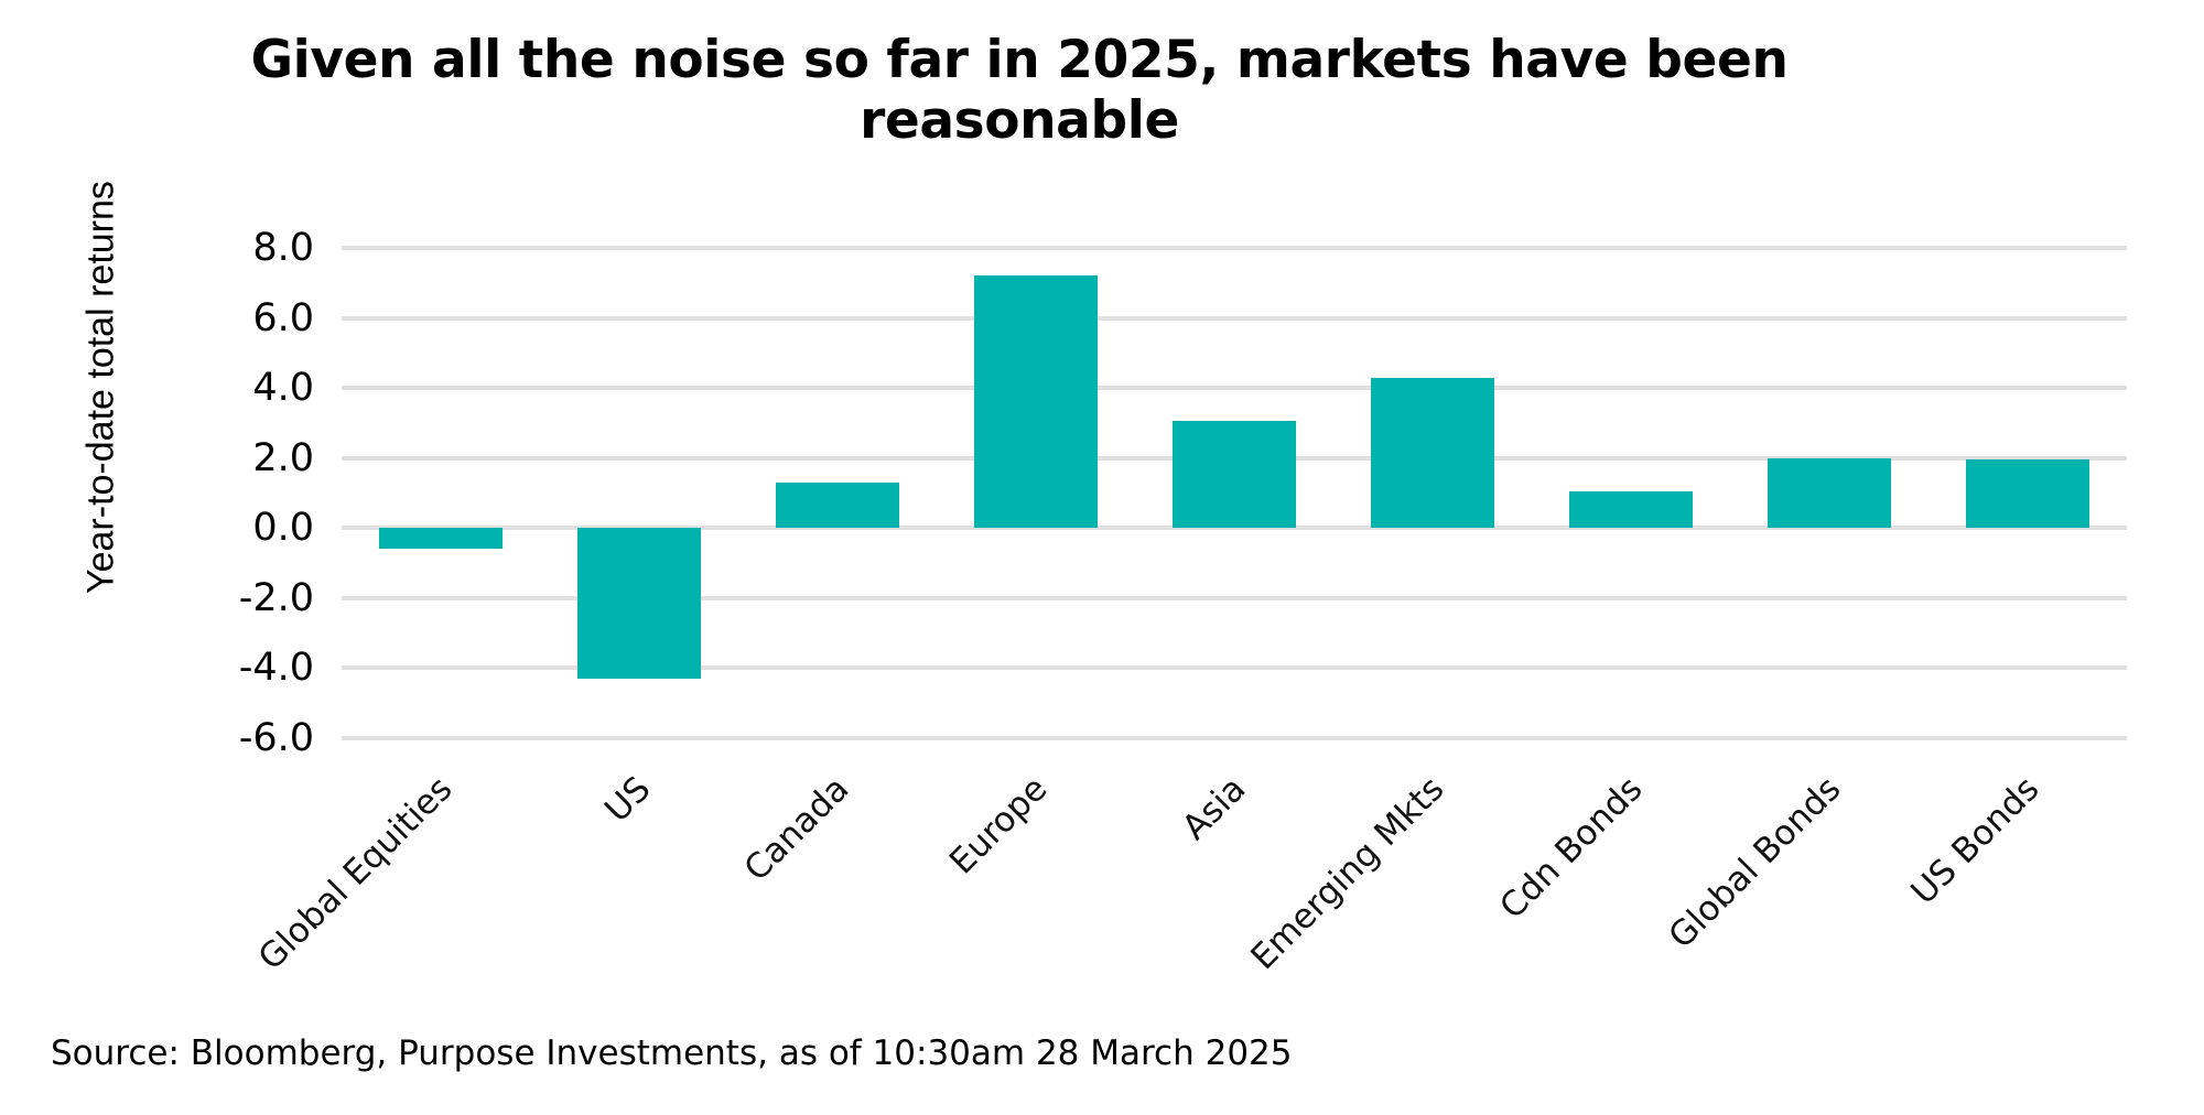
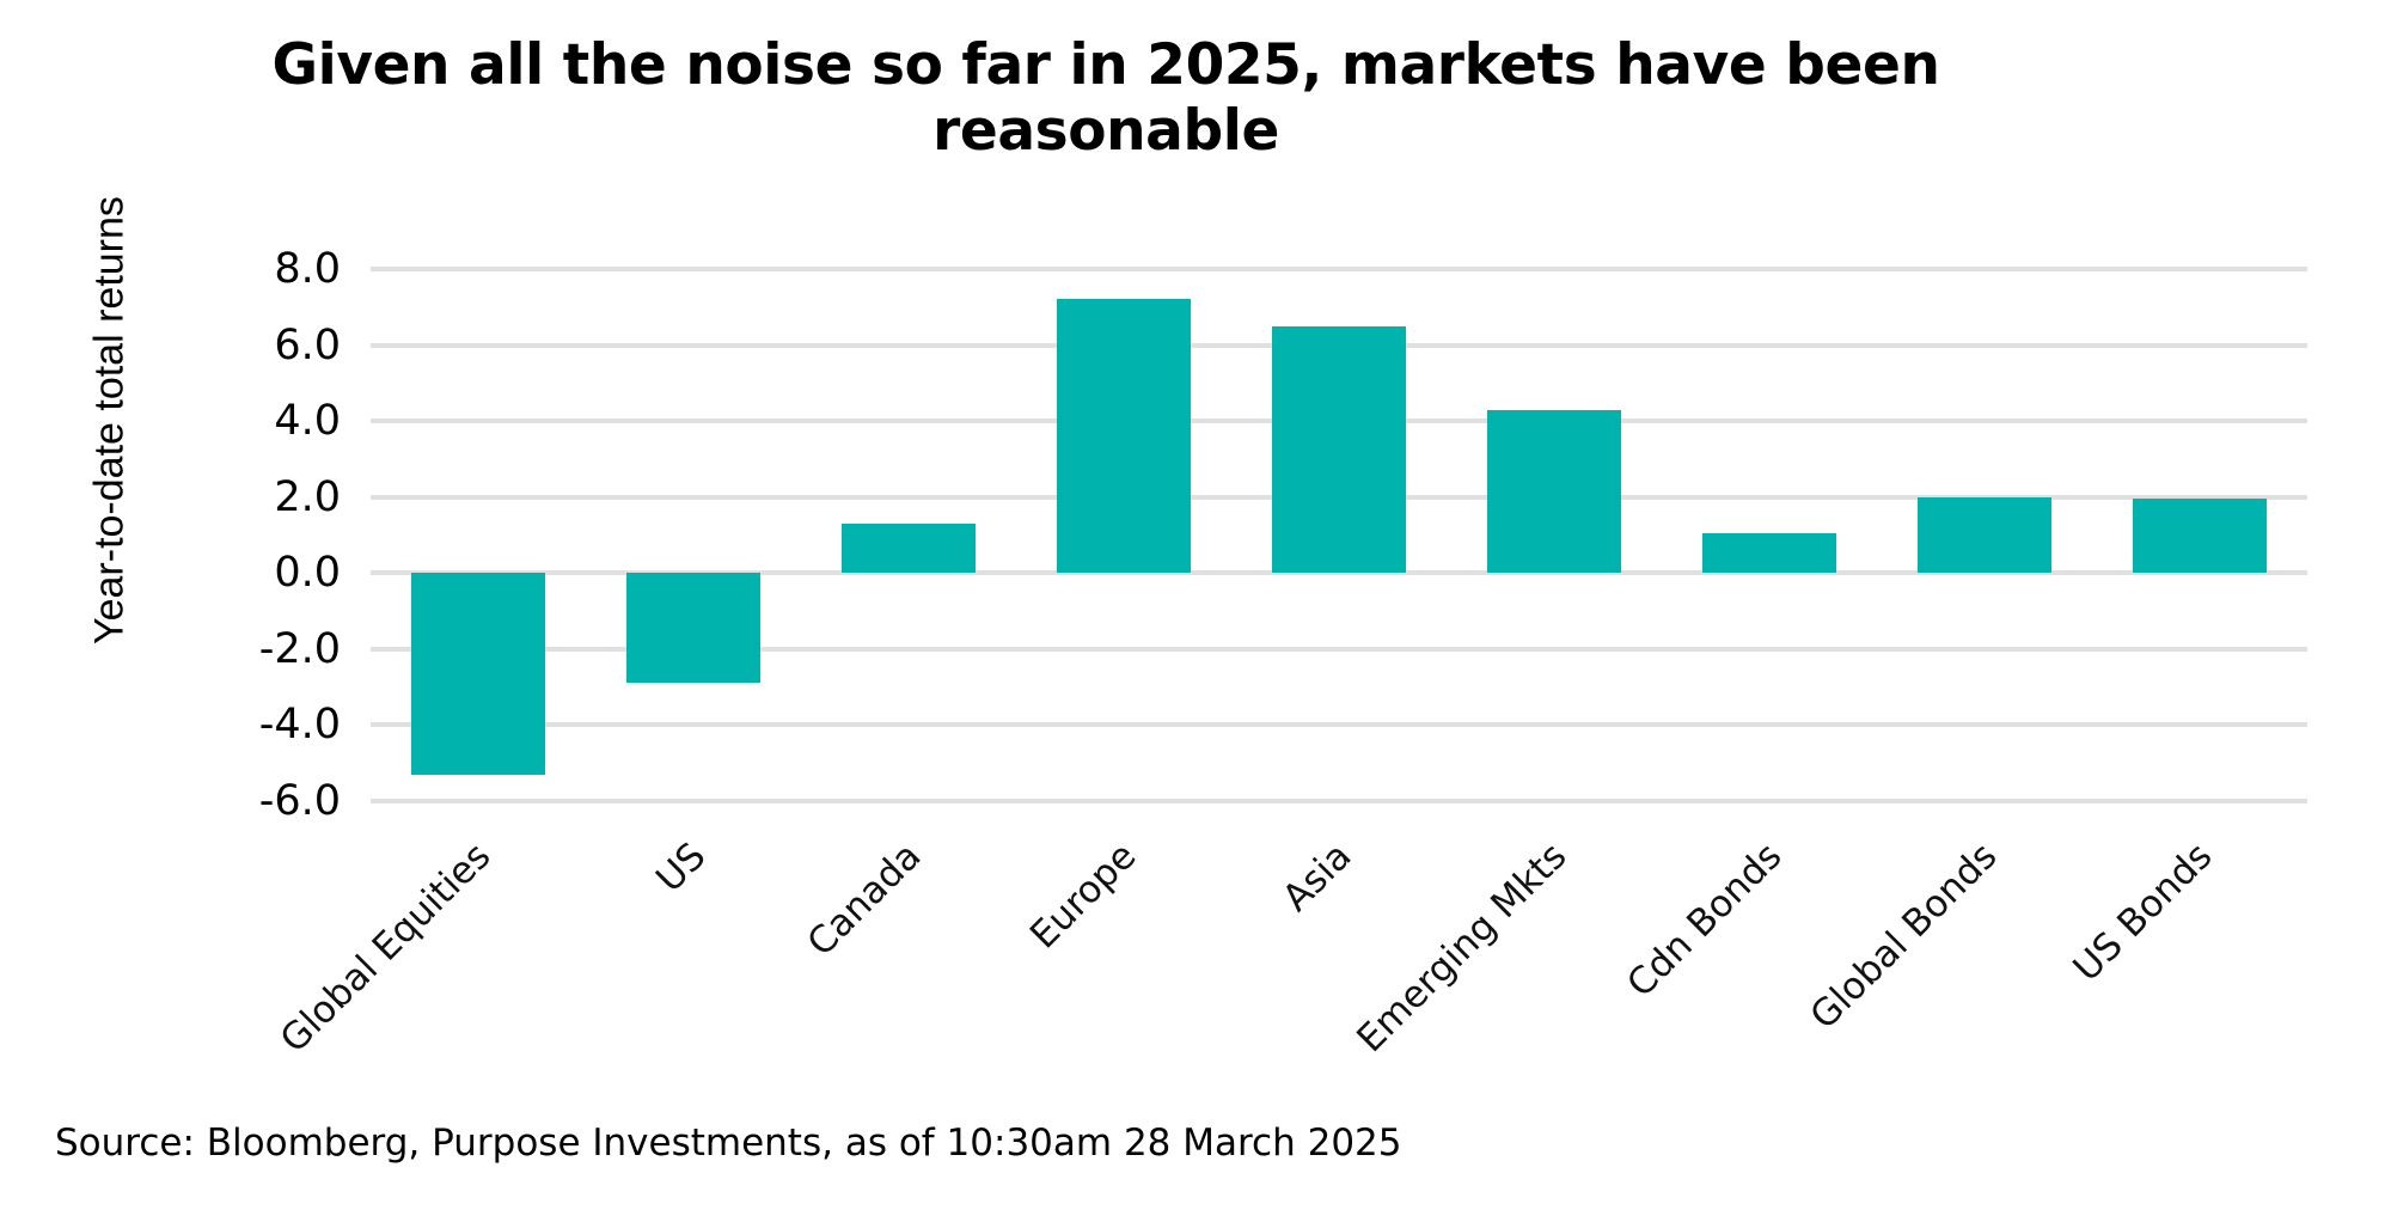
Global Equities: -0.6 -> -5.3
US: -4.3 -> -2.9
Asia: 3.0 -> 6.5
